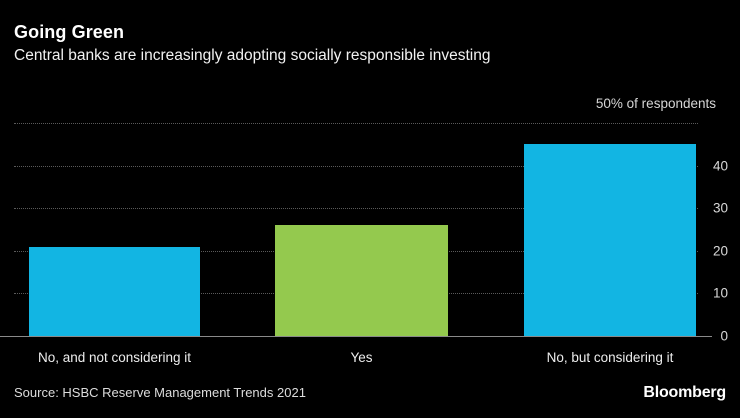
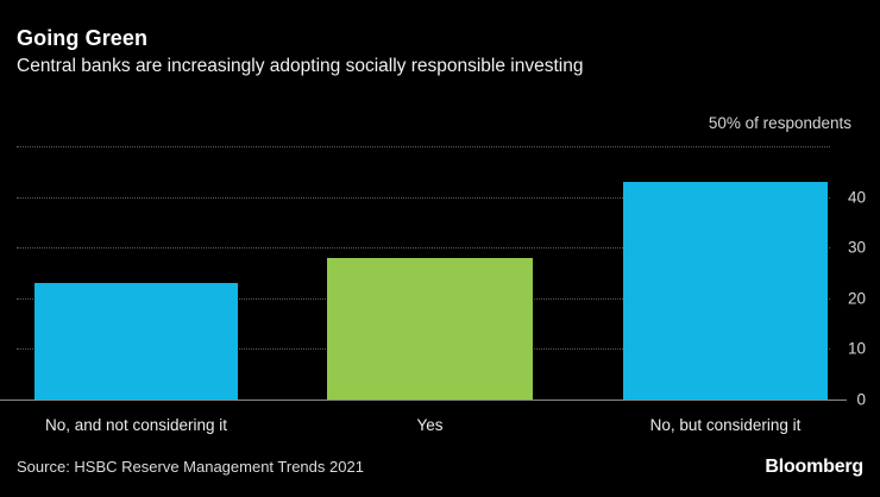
No, and not considering it: 21 -> 23
Yes: 26 -> 28
No, but considering it: 45 -> 43
